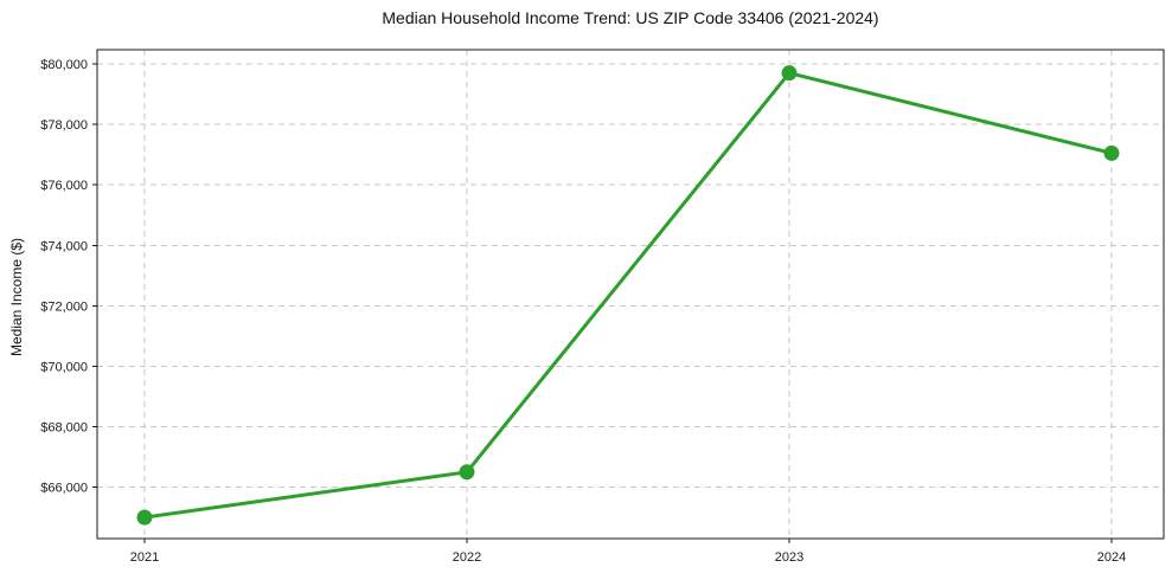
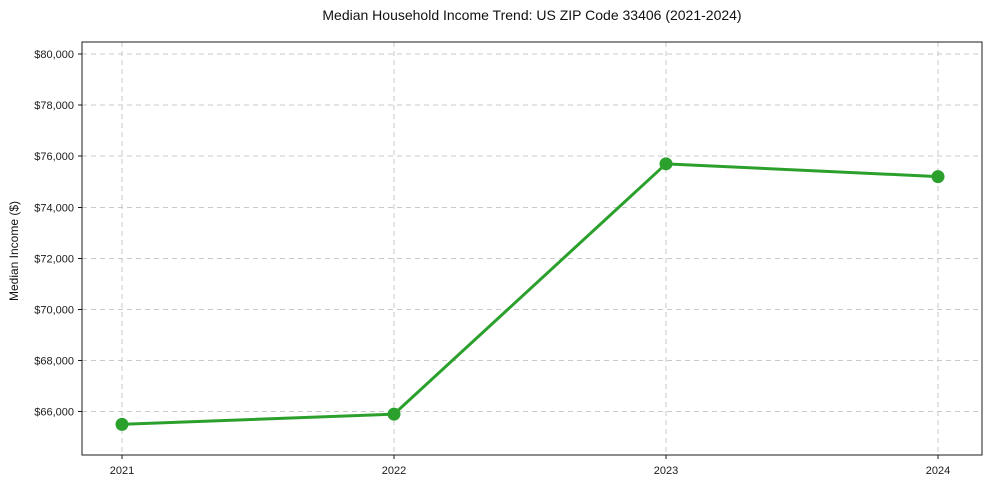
2021: $65000 -> $65500
2022: $66500 -> $65900
2023: $79700 -> $75700
2024: $77000 -> $75200
